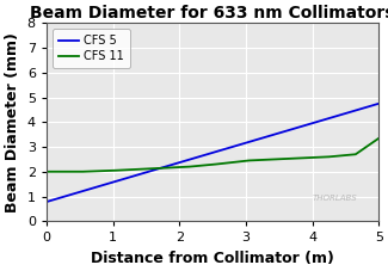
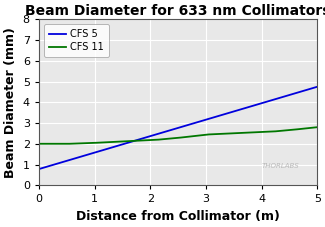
CFS 11/5: 3.35 -> 2.80
